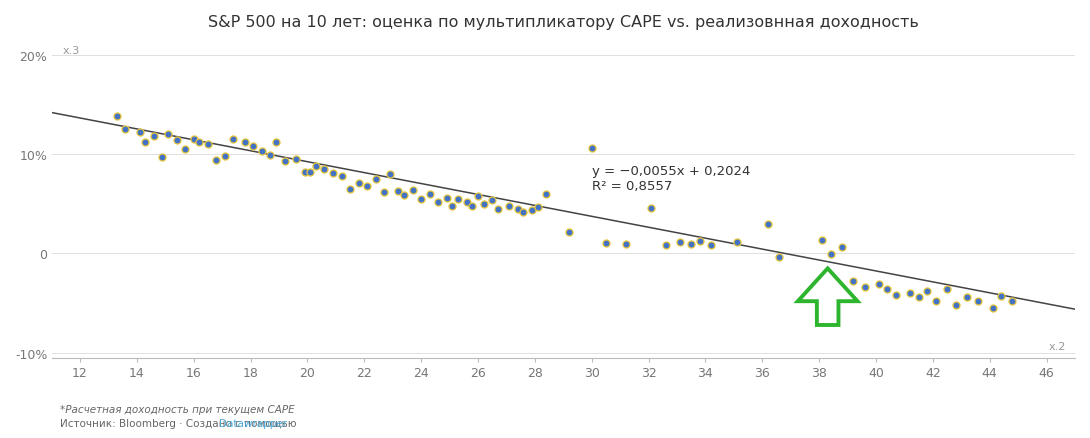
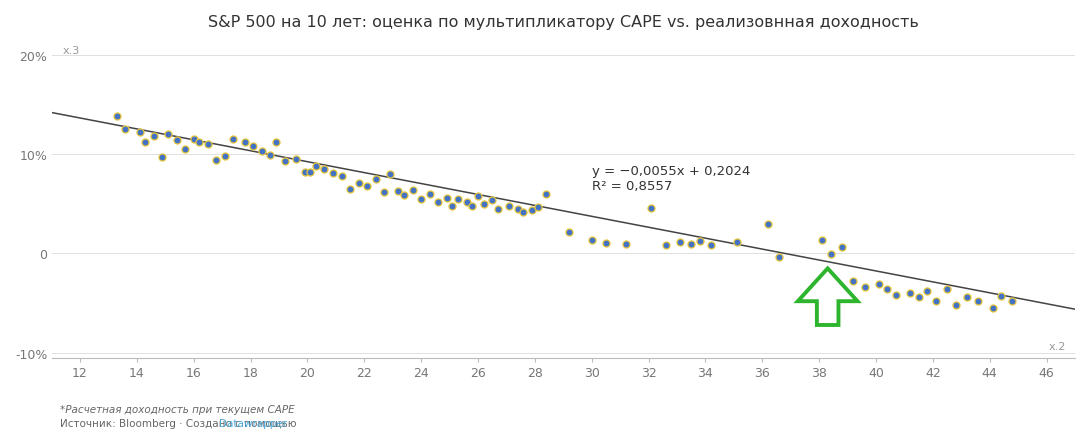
30: 10.6% -> 1.4%
